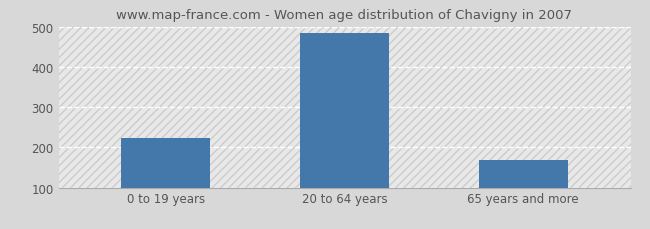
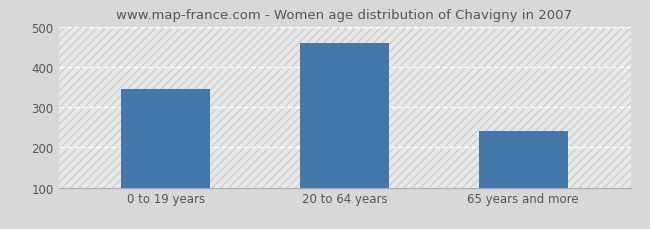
0 to 19 years: 222 -> 345
20 to 64 years: 484 -> 460
65 years and more: 168 -> 240
